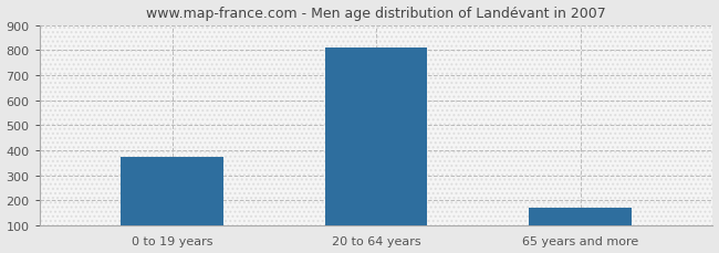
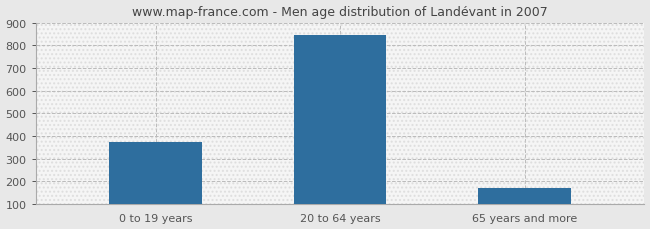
20 to 64 years: 810 -> 845
